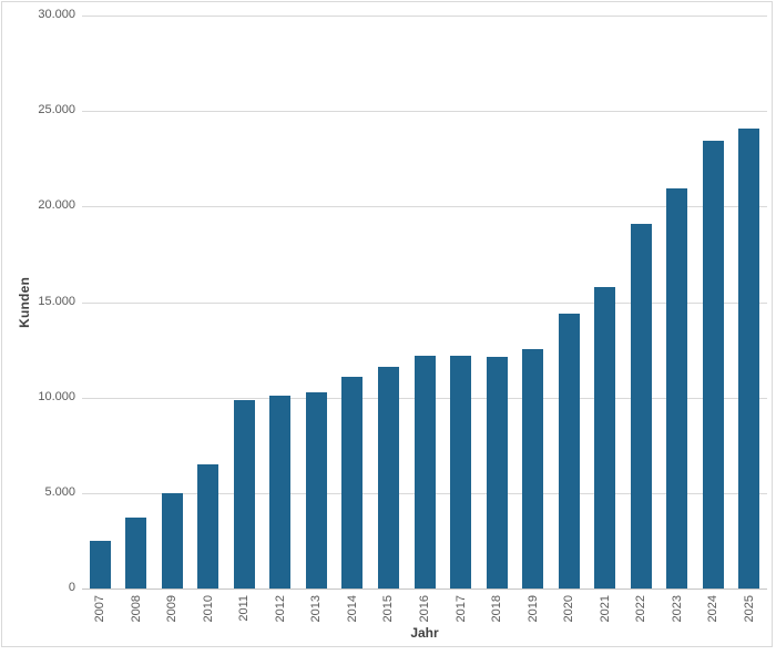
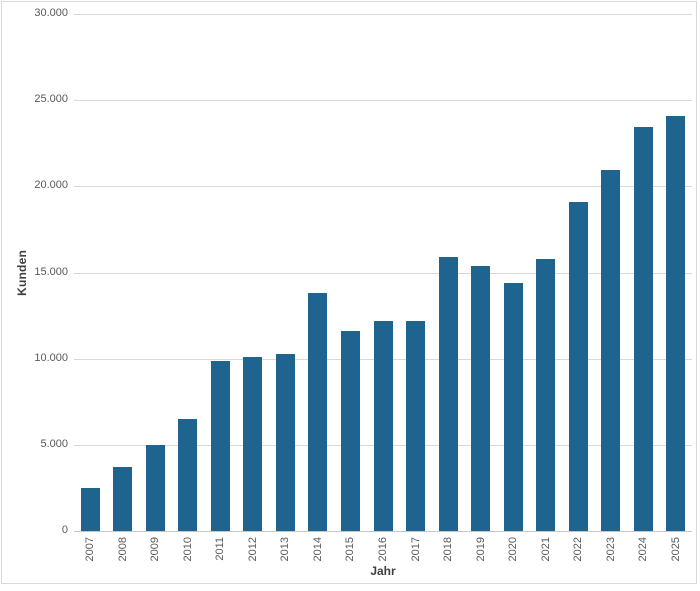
2014: 11100 -> 13800
2018: 12200 -> 15900
2019: 12600 -> 15400
